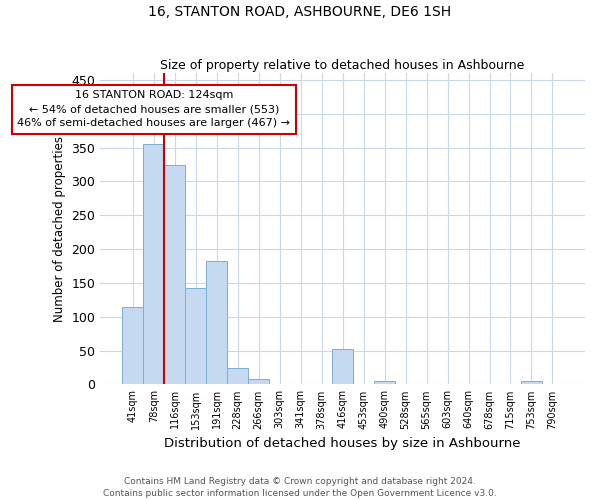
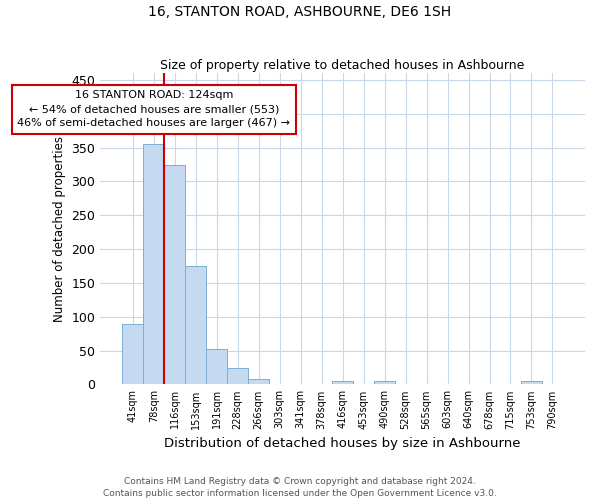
41sqm: 114 -> 90
153sqm: 142 -> 175
191sqm: 182 -> 53
416sqm: 52 -> 5
